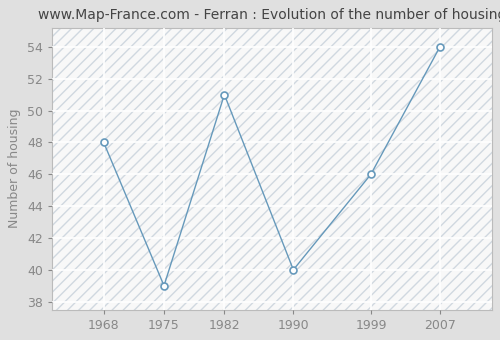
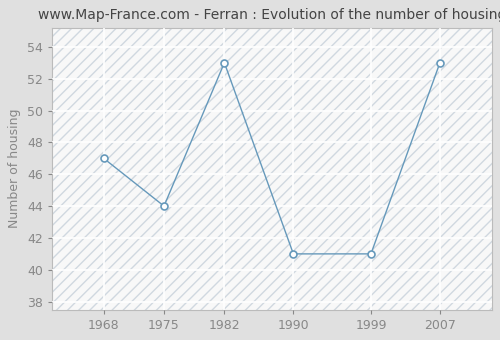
1968: 48 -> 47
1975: 39 -> 44
1982: 51 -> 53
1990: 40 -> 41
1999: 46 -> 41
2007: 54 -> 53
